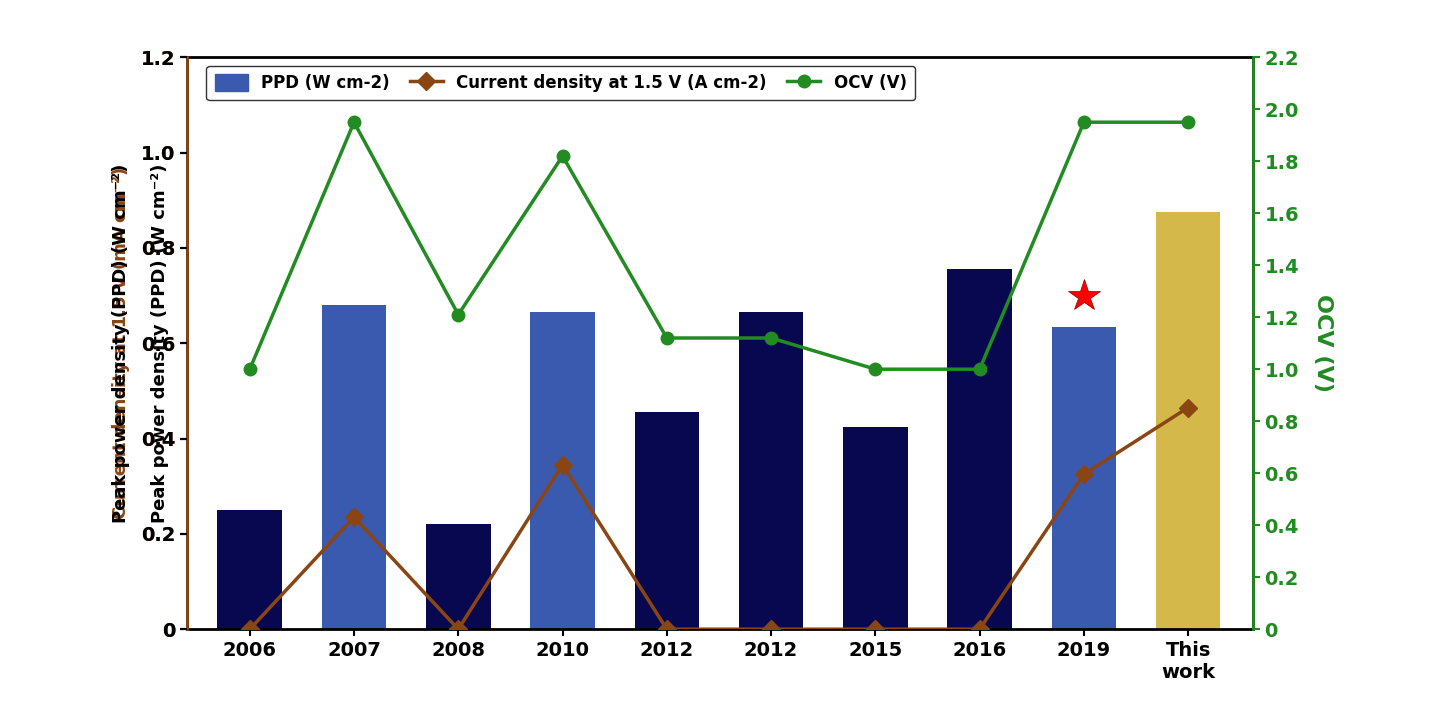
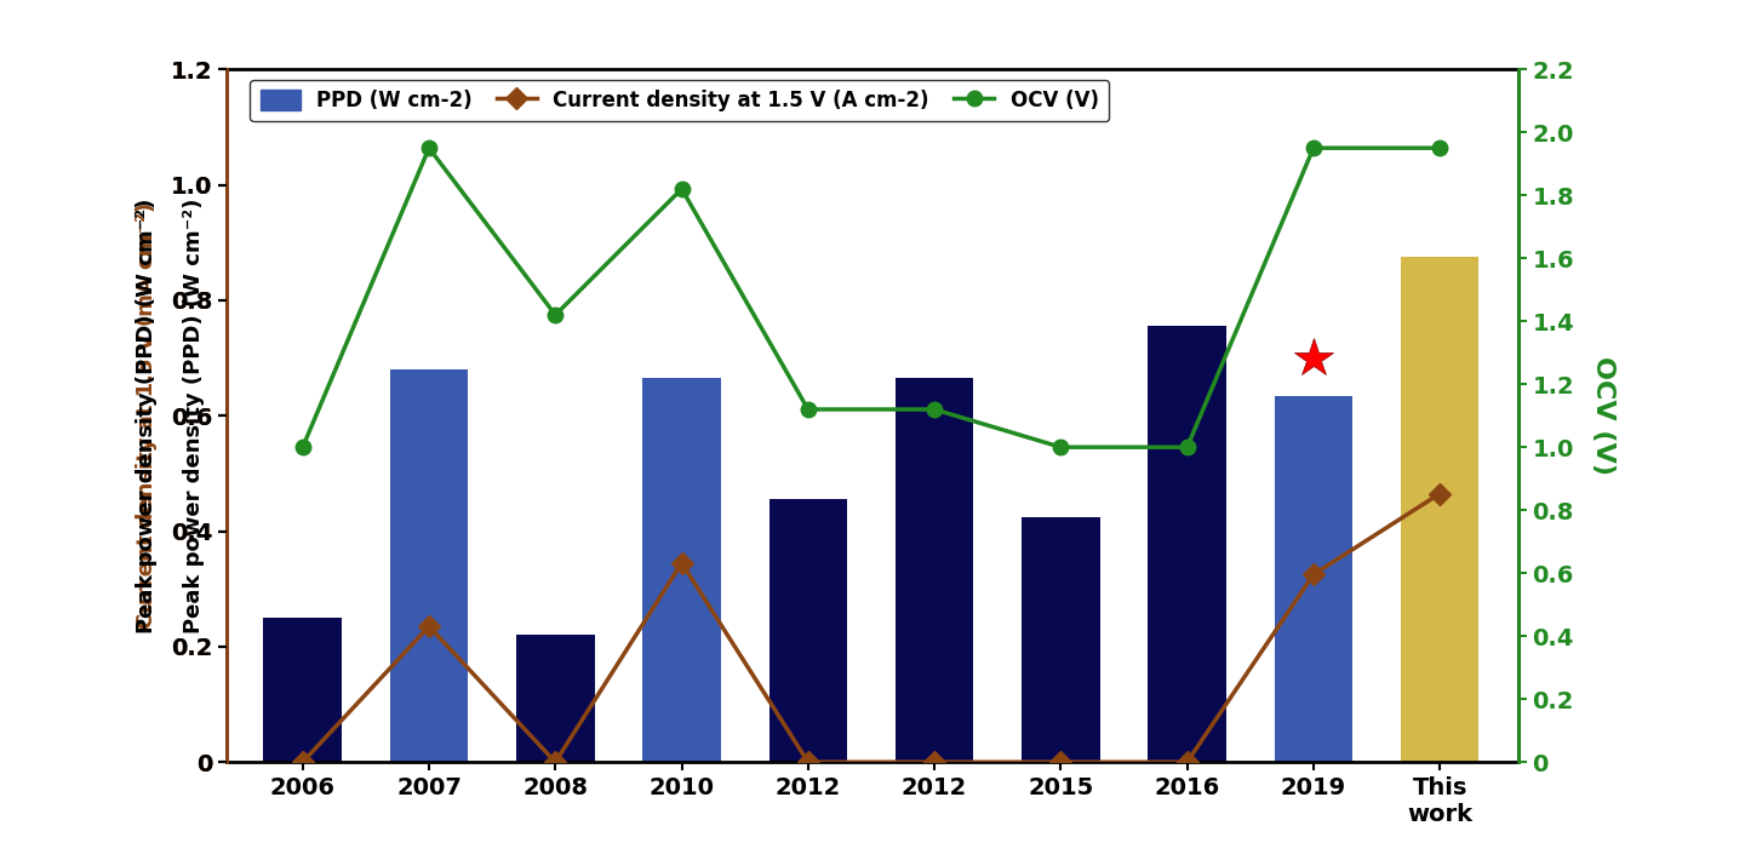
OCV (V)/2008: 1.21 -> 1.42
